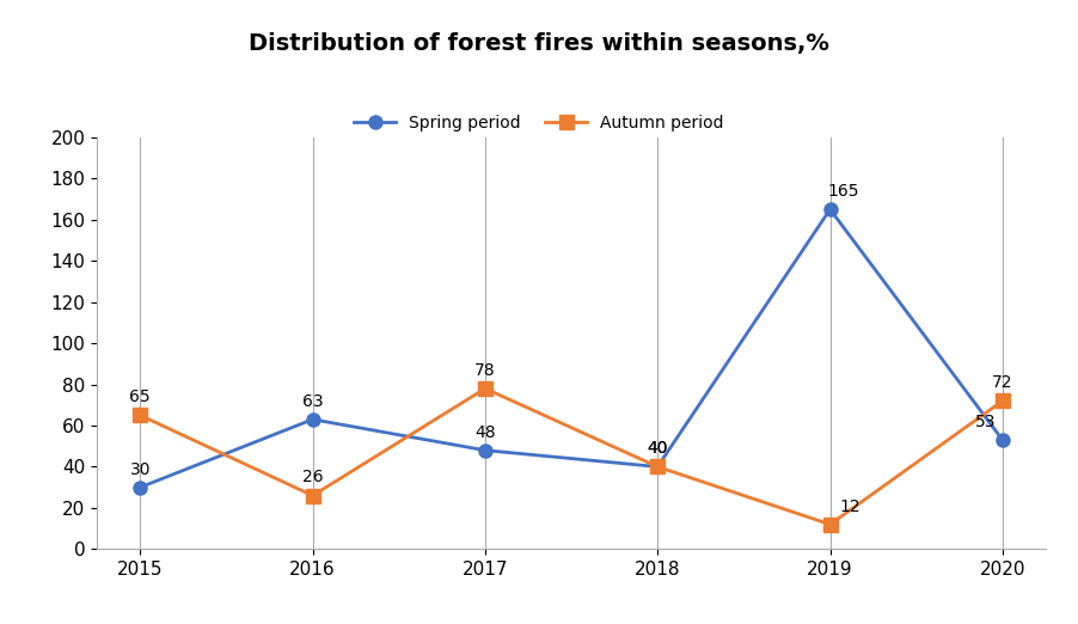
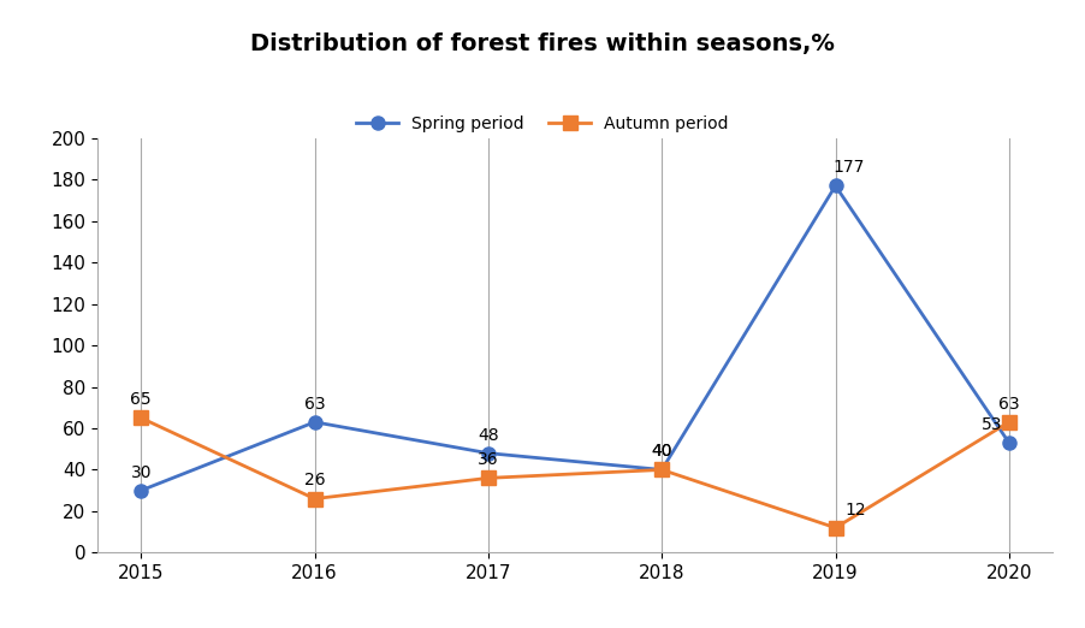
Autumn period/2017: 78 -> 36
Spring period/2019: 165 -> 177
Autumn period/2020: 72 -> 63
